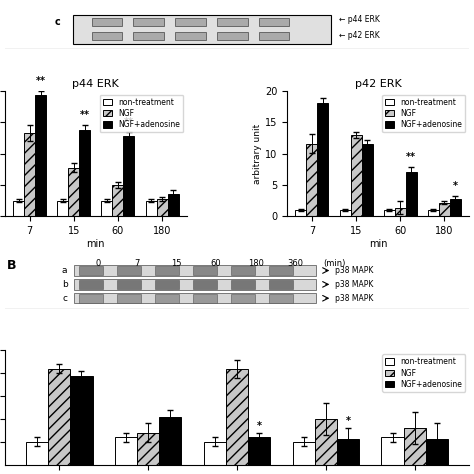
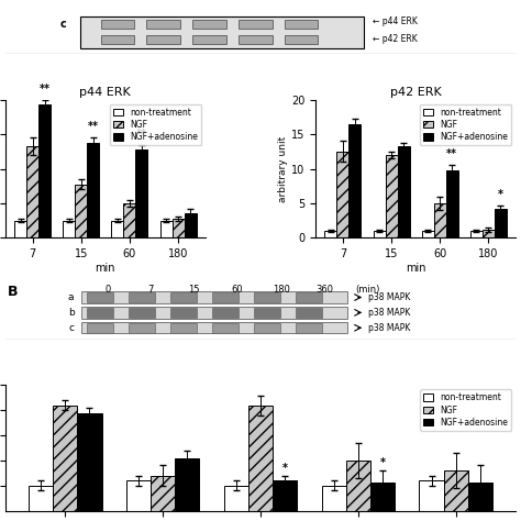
p42 ERK/NGF/7: 11.6 -> 12.5
p42 ERK/NGF+adenosine/7: 18.0 -> 16.5
p42 ERK/NGF/15: 13.0 -> 12.0
p42 ERK/NGF+adenosine/15: 11.6 -> 13.2
p42 ERK/NGF/60: 1.4 -> 5.0
p42 ERK/NGF+adenosine/60: 7.0 -> 9.8
p42 ERK/NGF/180: 2.2 -> 1.2
p42 ERK/NGF+adenosine/180: 2.8 -> 4.2
